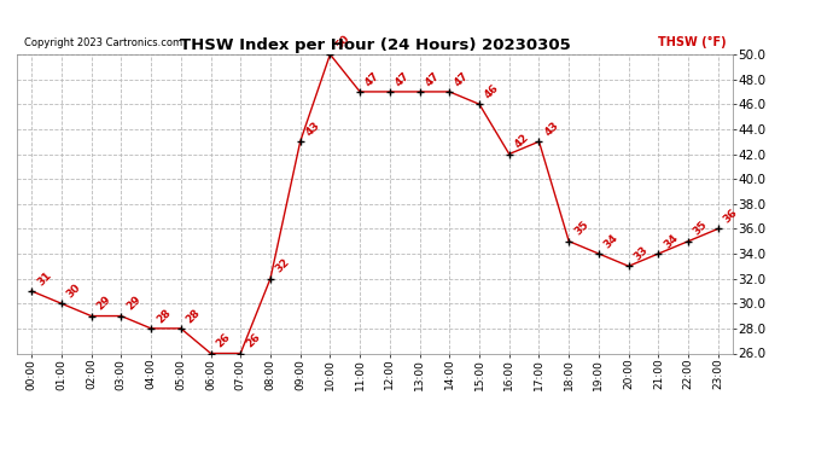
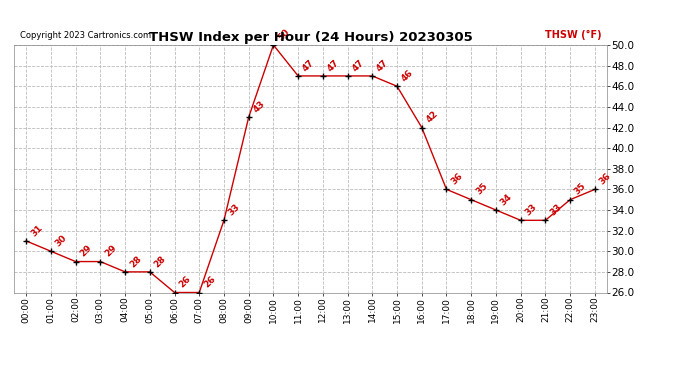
08:00: 32 -> 33
17:00: 43 -> 36
21:00: 34 -> 33
